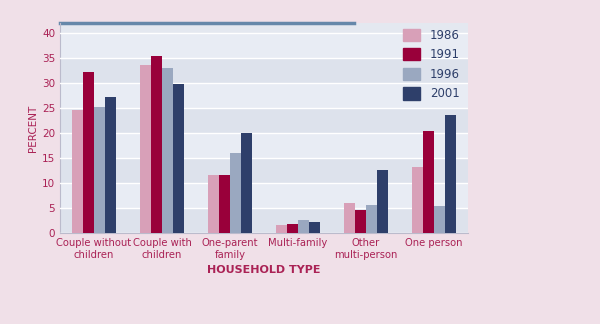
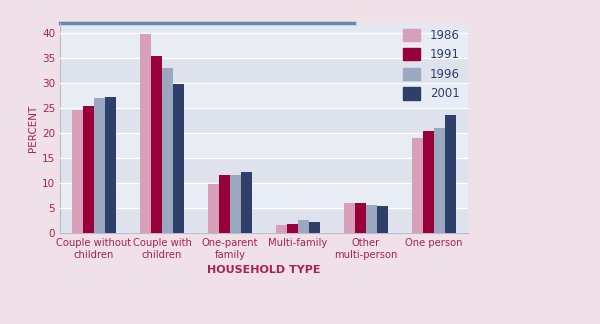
1991/Couple without children: 32.2 -> 25.4
1996/Couple without children: 25.2 -> 27.0
1986/Couple with children: 33.6 -> 39.8
1986/One-parent family: 11.6 -> 9.8
1996/One-parent family: 16.0 -> 11.6
2001/One-parent family: 20.0 -> 12.2
1991/Other multi-person: 4.6 -> 6.0
2001/Other multi-person: 12.6 -> 5.4
1986/One person: 13.2 -> 19.0
1996/One person: 5.4 -> 20.9
